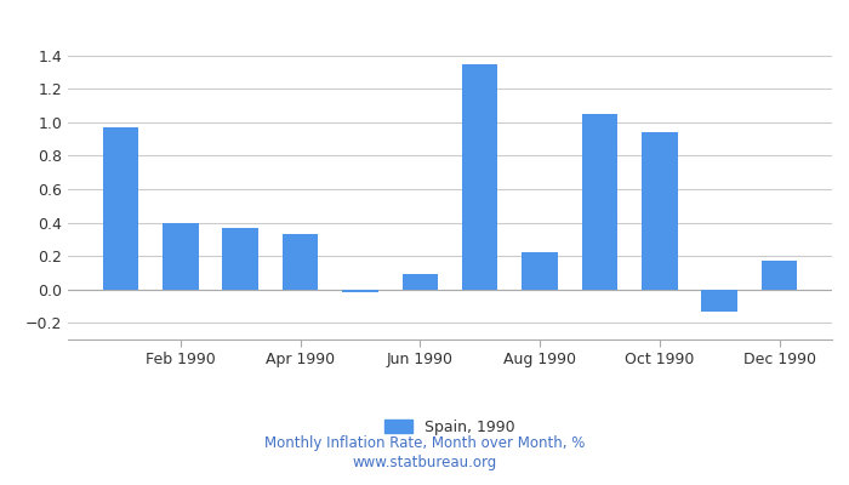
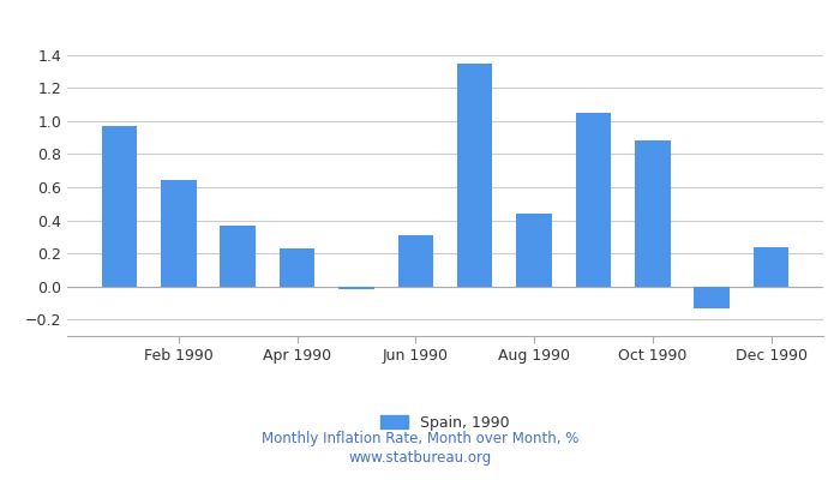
Feb 1990: 0.40 -> 0.64
Apr 1990: 0.33 -> 0.23
Jun 1990: 0.09 -> 0.31
Aug 1990: 0.22 -> 0.44
Oct 1990: 0.94 -> 0.88
Dec 1990: 0.17 -> 0.24
